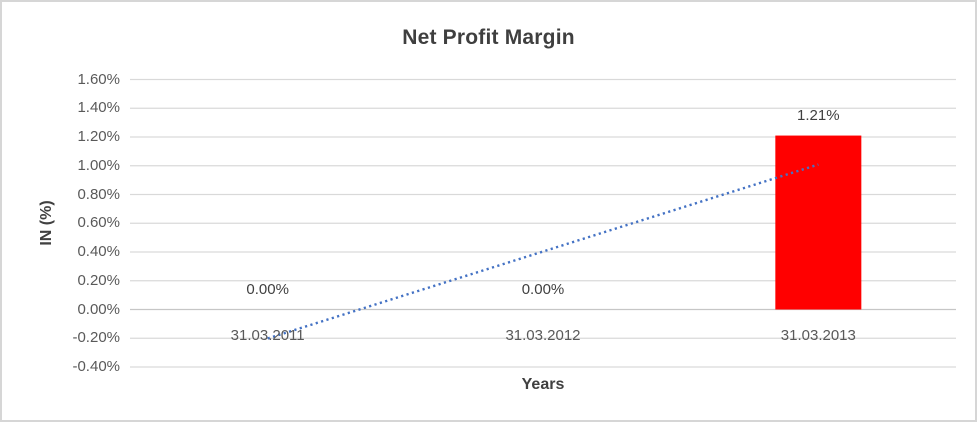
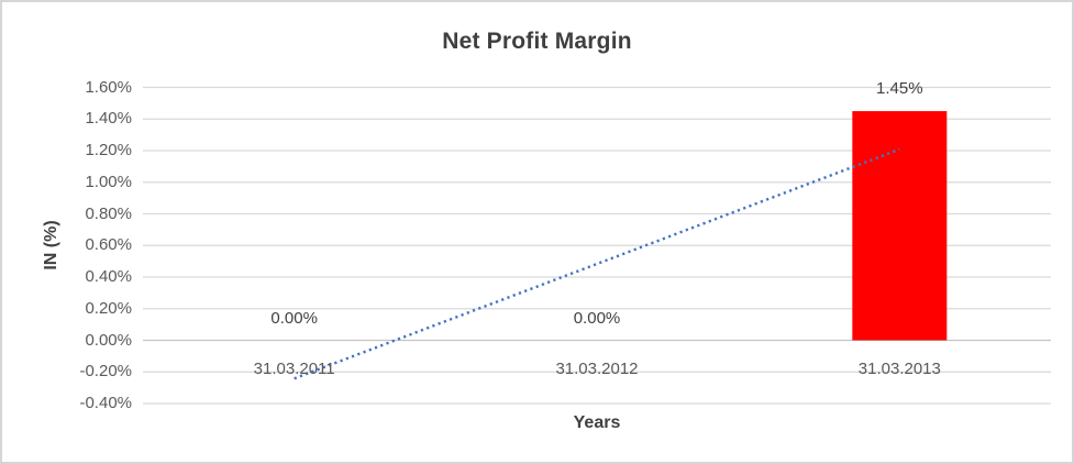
31.03.2013: 1.21% -> 1.45%
